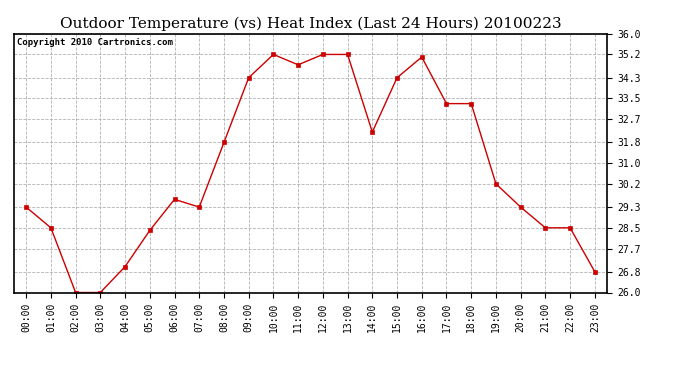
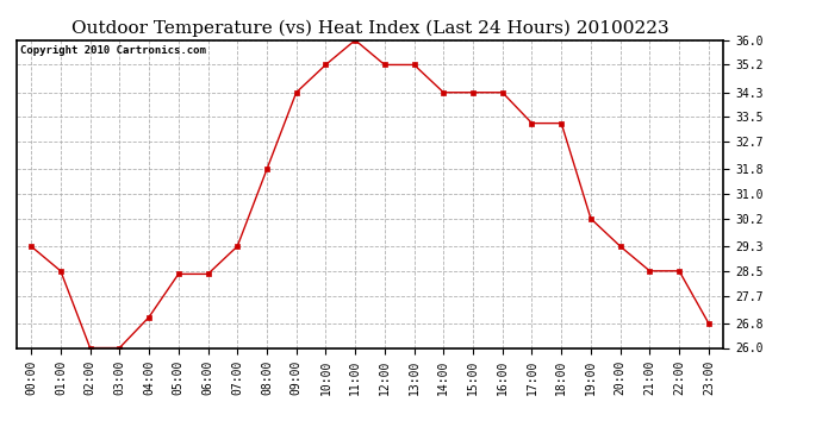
06:00: 29.6 -> 28.4
11:00: 34.8 -> 36.0
14:00: 32.2 -> 34.3
16:00: 35.1 -> 34.3
